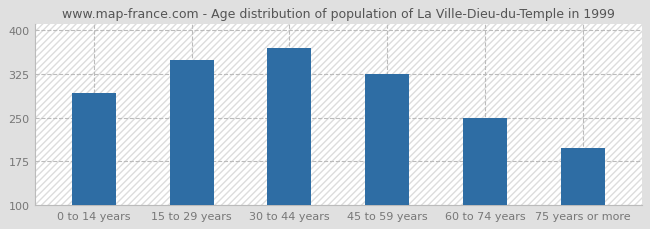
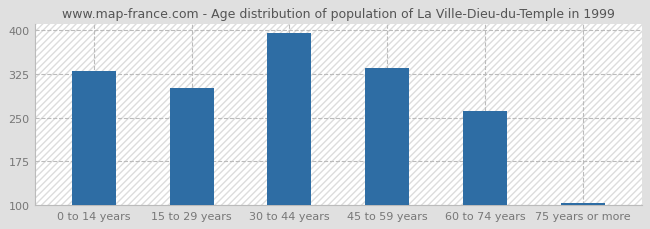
0 to 14 years: 292 -> 330
15 to 29 years: 348 -> 300
30 to 44 years: 370 -> 395
45 to 59 years: 324 -> 335
60 to 74 years: 250 -> 262
75 years or more: 198 -> 103
